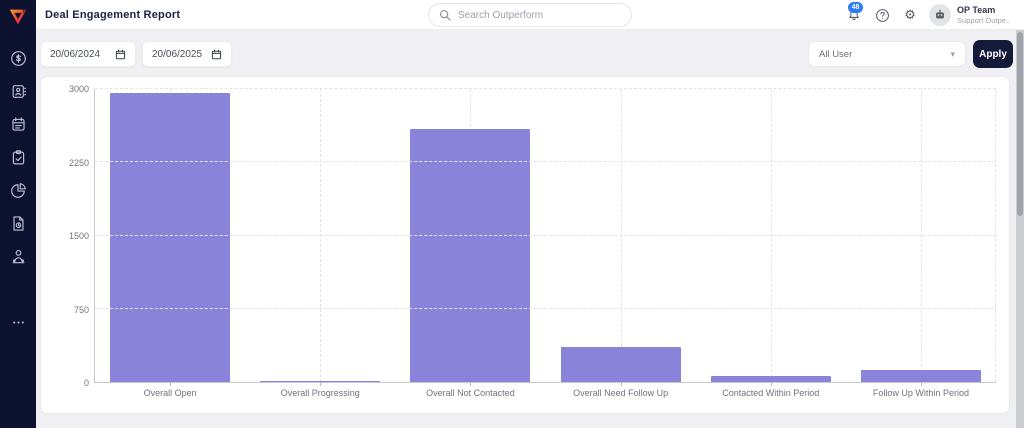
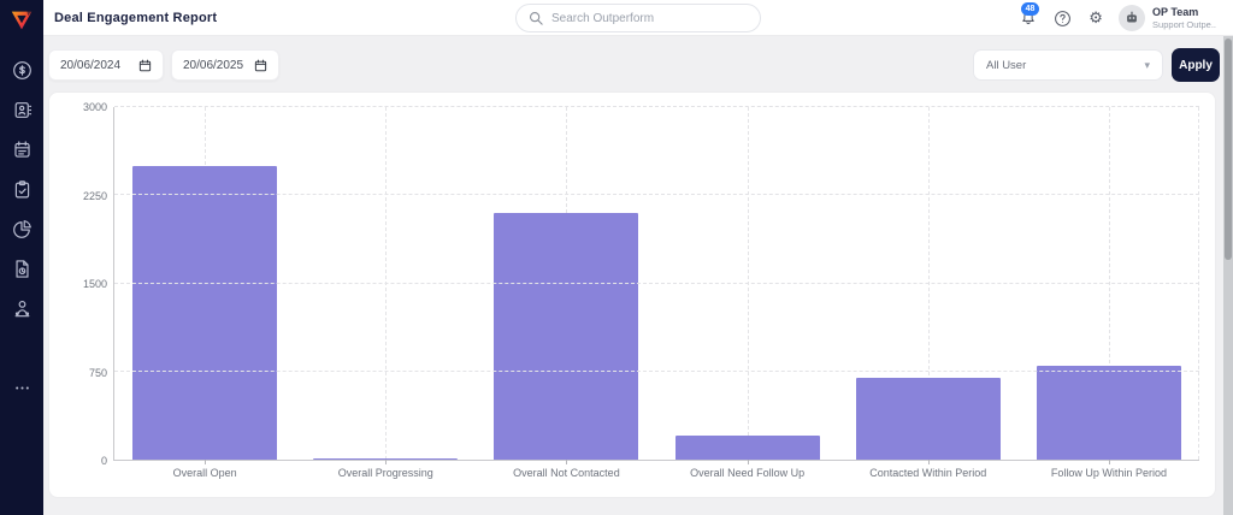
Overall Open: 3000 -> 2500
Overall Not Contacted: 2600 -> 2100
Overall Need Follow Up: 400 -> 200
Contacted Within Period: 100 -> 700
Follow Up Within Period: 100 -> 800
